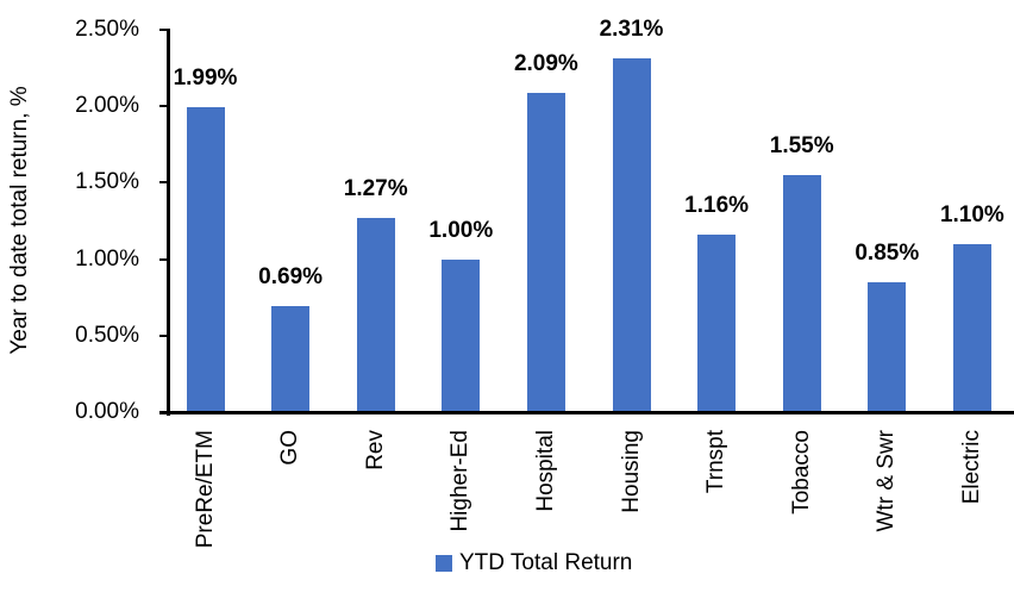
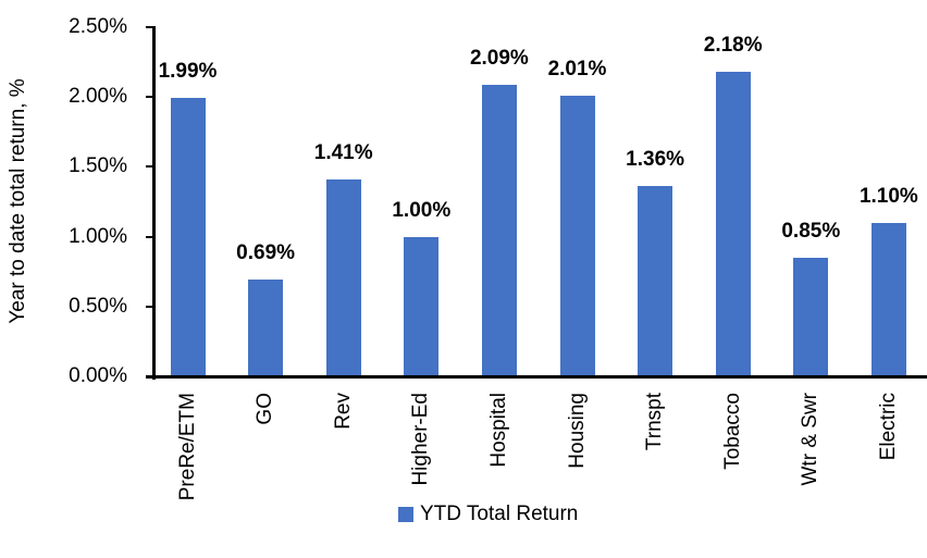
Rev: 1.27% -> 1.41%
Housing: 2.31% -> 2.01%
Trnspt: 1.16% -> 1.36%
Tobacco: 1.55% -> 2.18%
